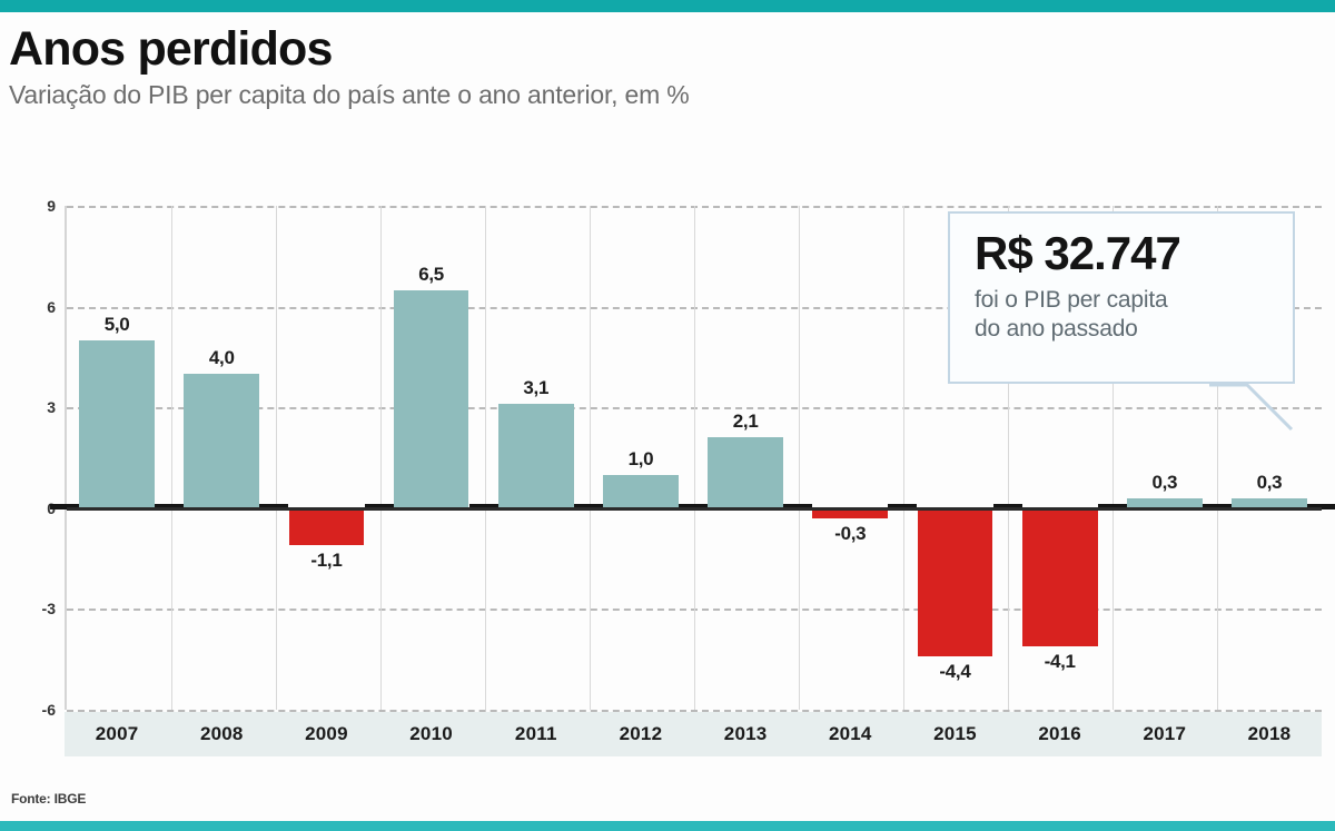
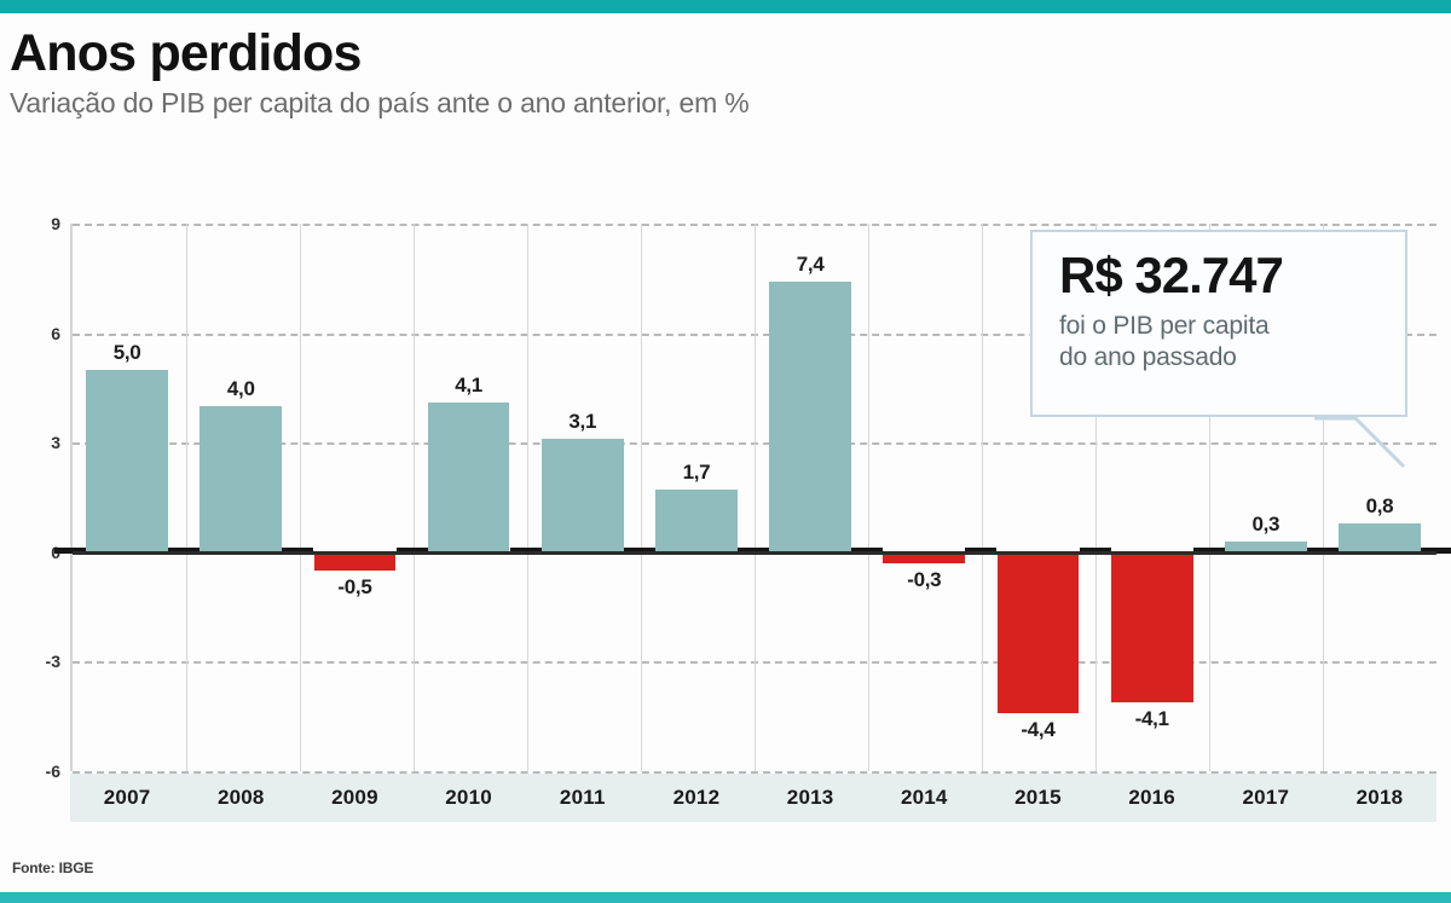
2009: -1,1 -> -0,5
2010: 6,5 -> 4,1
2012: 1,0 -> 1,7
2013: 2,1 -> 7,4
2018: 0,3 -> 0,8
